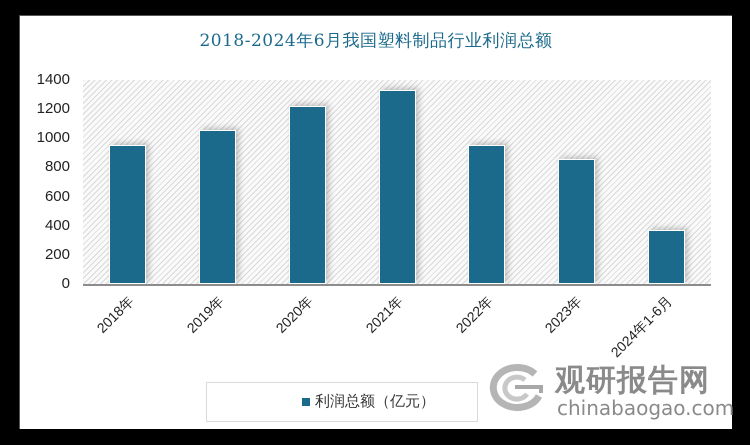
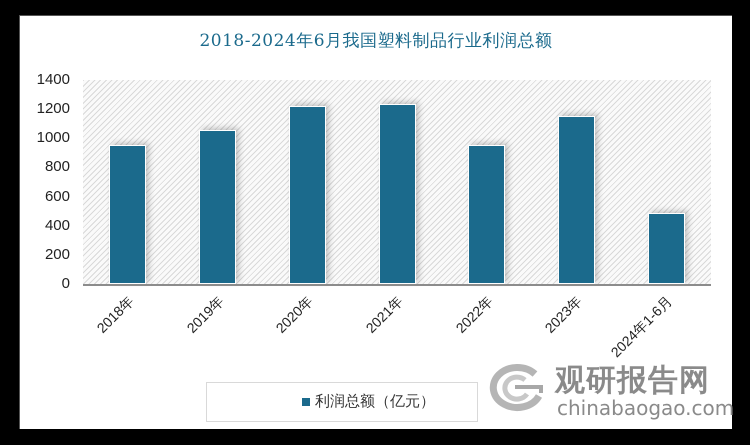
2021年: 1330 -> 1240
2023年: 860 -> 1150
2024年1-6月: 370 -> 490
